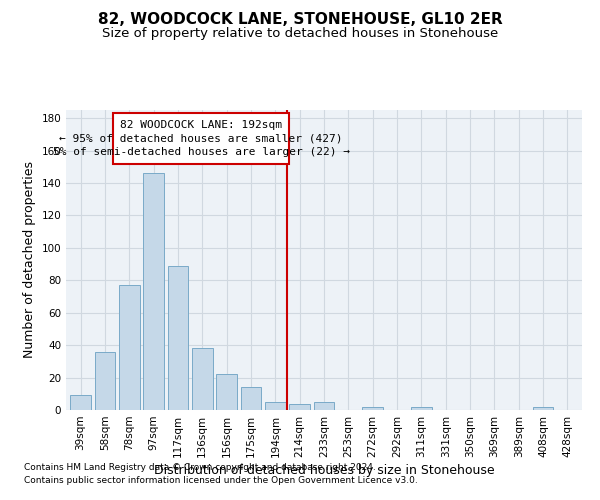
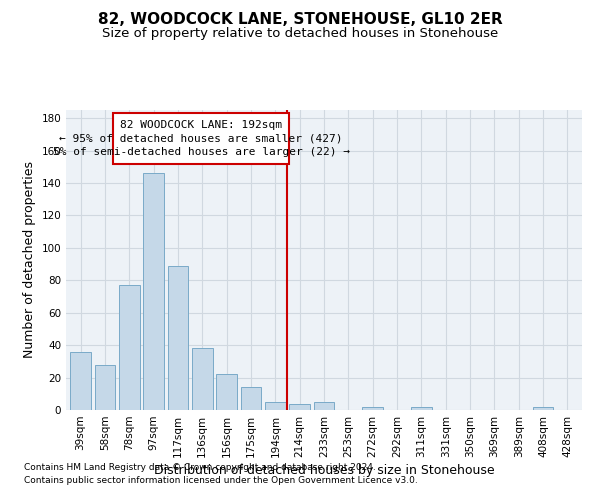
39sqm: 9 -> 36
58sqm: 36 -> 28
